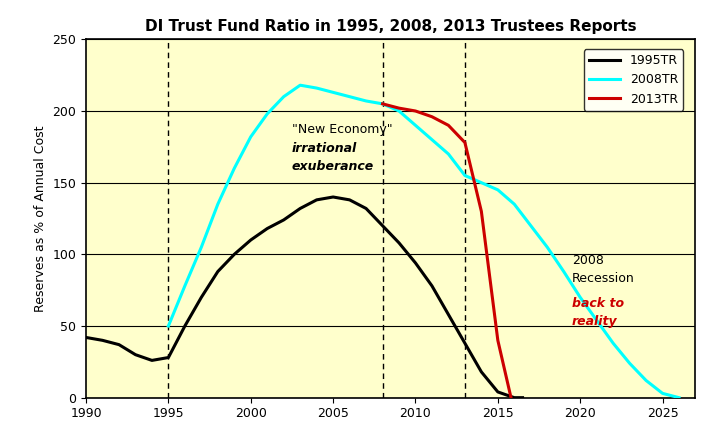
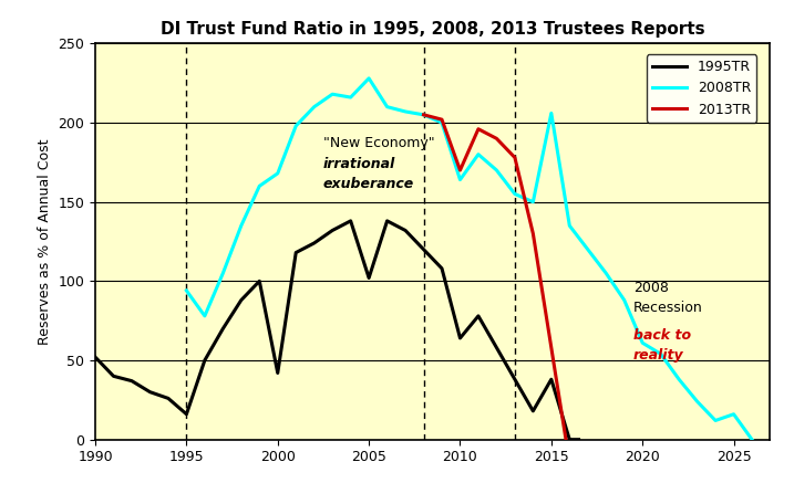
1995TR/1990: 42 -> 52
1995TR/1995: 28 -> 16
2008TR/1995: 50 -> 94
1995TR/2000: 110 -> 42
2008TR/2000: 182 -> 168
1995TR/2005: 140 -> 102
2008TR/2005: 213 -> 228
1995TR/2010: 94 -> 64
2008TR/2010: 190 -> 164
2013TR/2010: 200 -> 170
1995TR/2015: 4 -> 38
2008TR/2015: 145 -> 206
2013TR/2015: 40 -> 58
2008TR/2020: 70 -> 61
2008TR/2025: 3 -> 16
